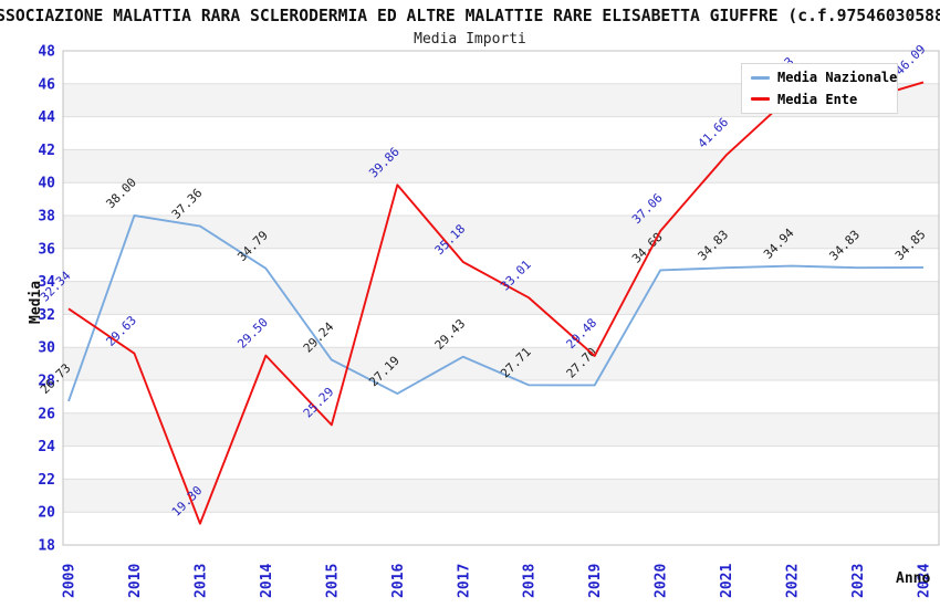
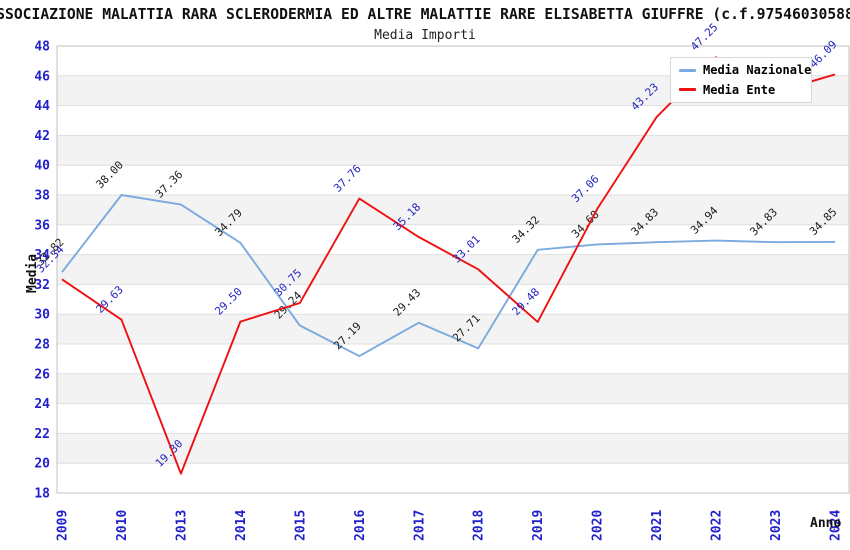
Media Nazionale/2009: 26.73 -> 32.82
Media Ente/2015: 25.29 -> 30.75
Media Ente/2016: 39.86 -> 37.76
Media Nazionale/2019: 27.70 -> 34.32
Media Ente/2021: 41.66 -> 43.23
Media Ente/2022: 45.33 -> 47.25
